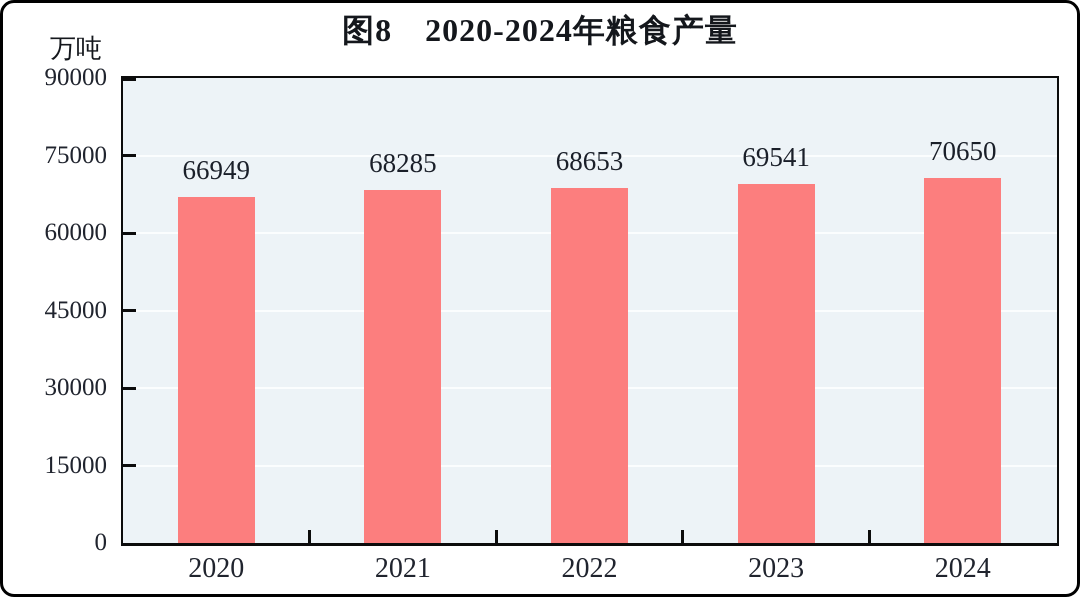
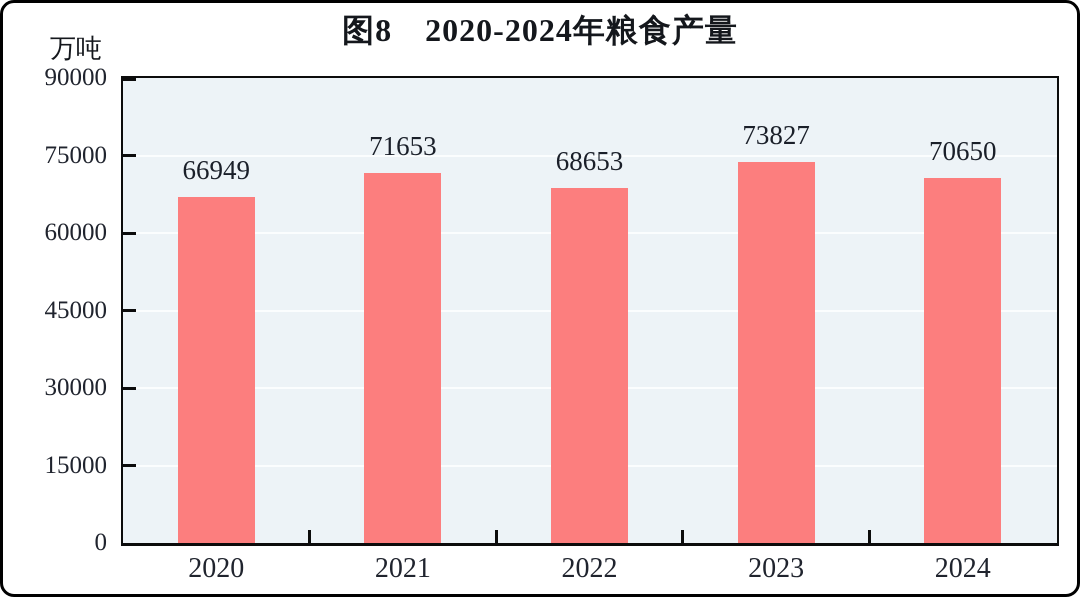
2021: 68285 -> 71653
2023: 69541 -> 73827
